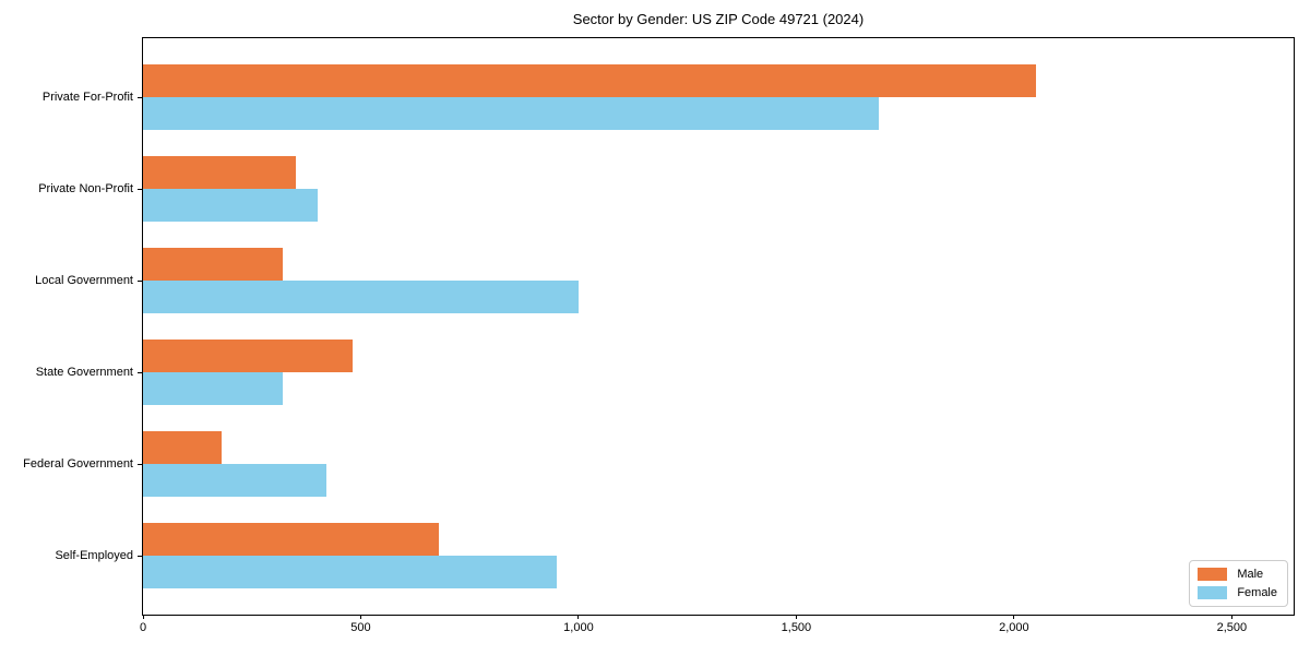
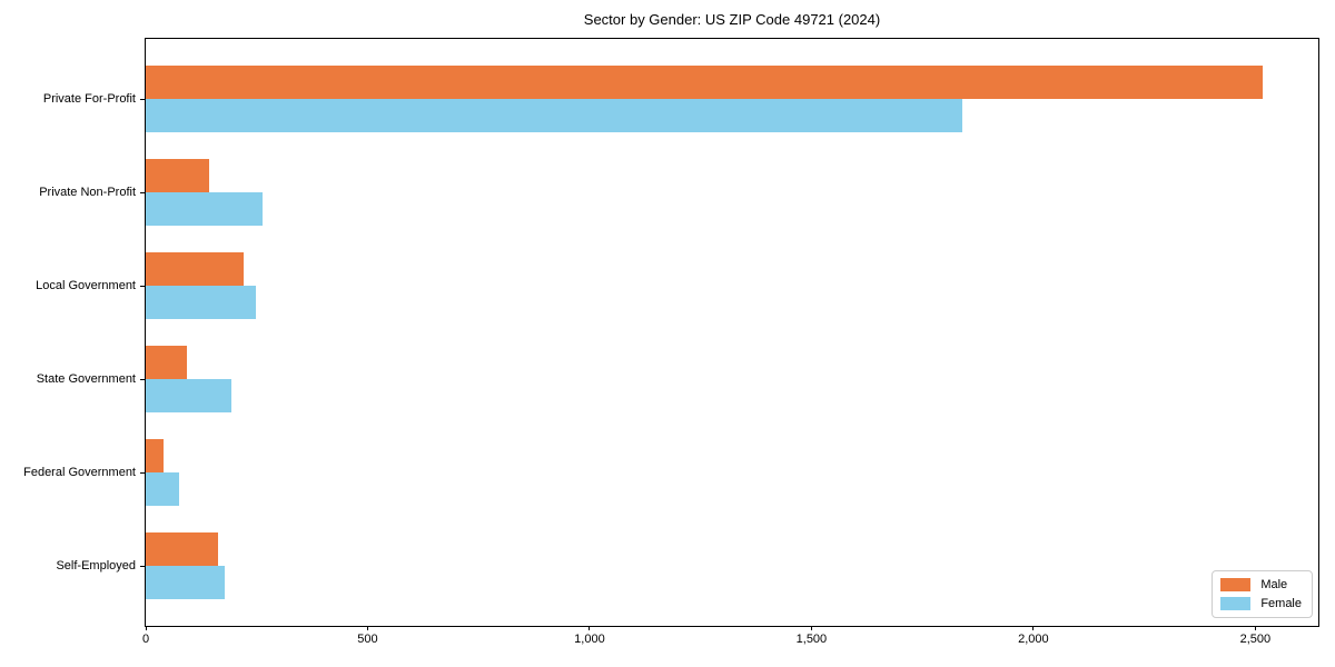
Male/Private For-Profit: 2050 -> 2520
Female/Private For-Profit: 1690 -> 1840
Male/Private Non-Profit: 350 -> 140
Female/Private Non-Profit: 400 -> 260
Male/Local Government: 320 -> 220
Female/Local Government: 1000 -> 250
Male/State Government: 480 -> 90
Female/State Government: 320 -> 190
Male/Federal Government: 180 -> 40
Female/Federal Government: 420 -> 80
Male/Self-Employed: 680 -> 160
Female/Self-Employed: 950 -> 180
